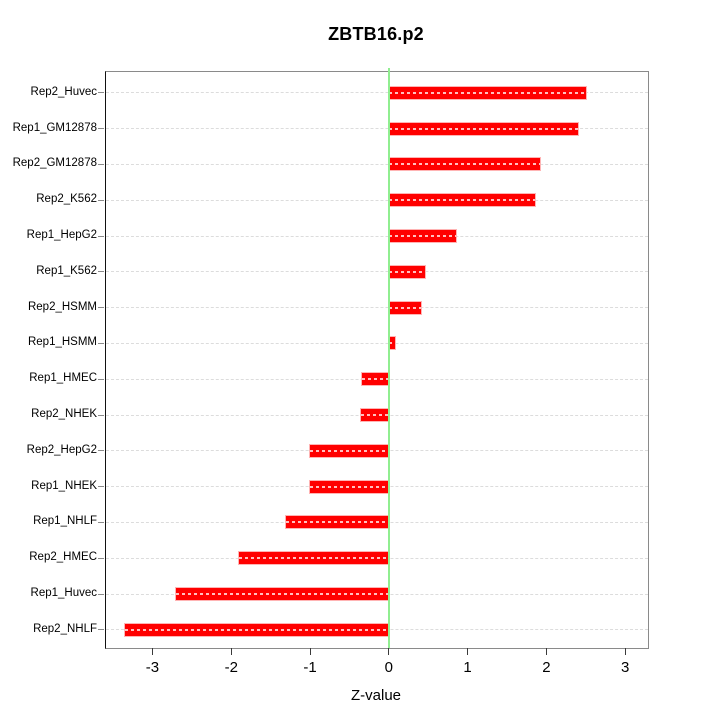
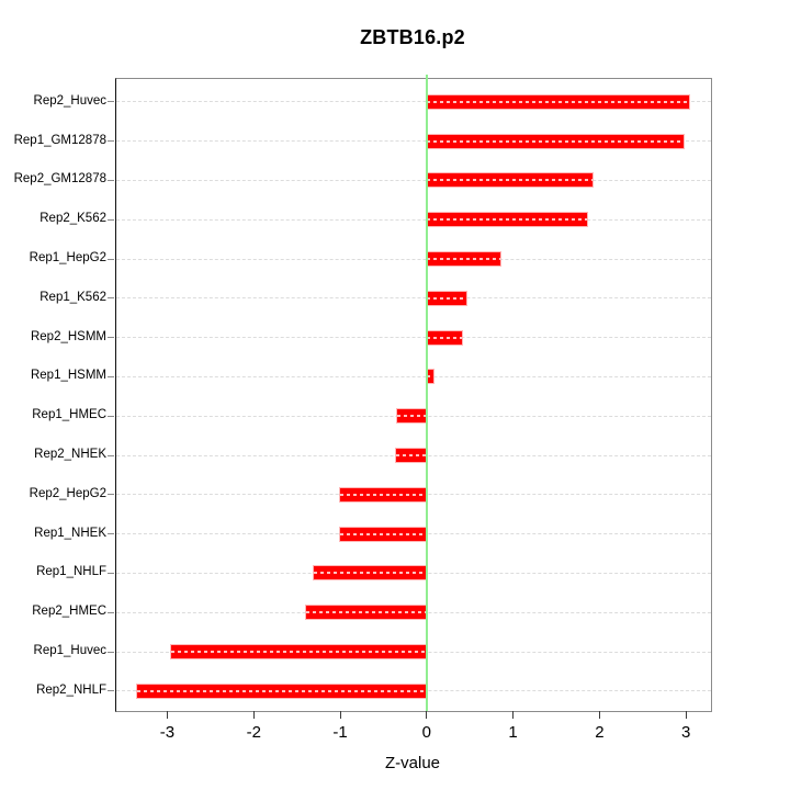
Rep2_Huvec: 2.5 -> 3.0
Rep1_GM12878: 2.4 -> 3.0
Rep2_HMEC: -1.9 -> -1.4
Rep1_Huvec: -2.7 -> -3.0
